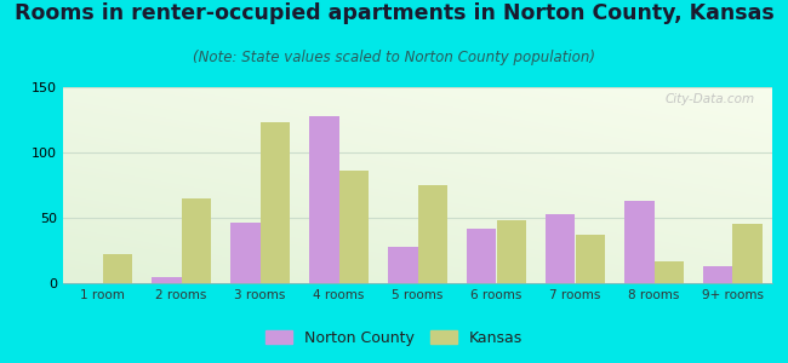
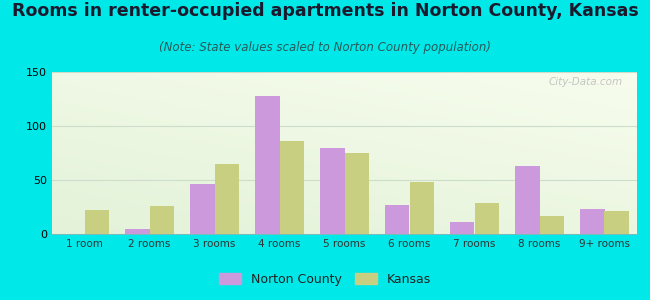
Kansas/2 rooms: 65 -> 26
Kansas/3 rooms: 123 -> 65
Norton County/5 rooms: 28 -> 80
Norton County/6 rooms: 42 -> 27
Norton County/7 rooms: 53 -> 11
Kansas/7 rooms: 37 -> 29
Norton County/9+ rooms: 13 -> 23
Kansas/9+ rooms: 45 -> 21
